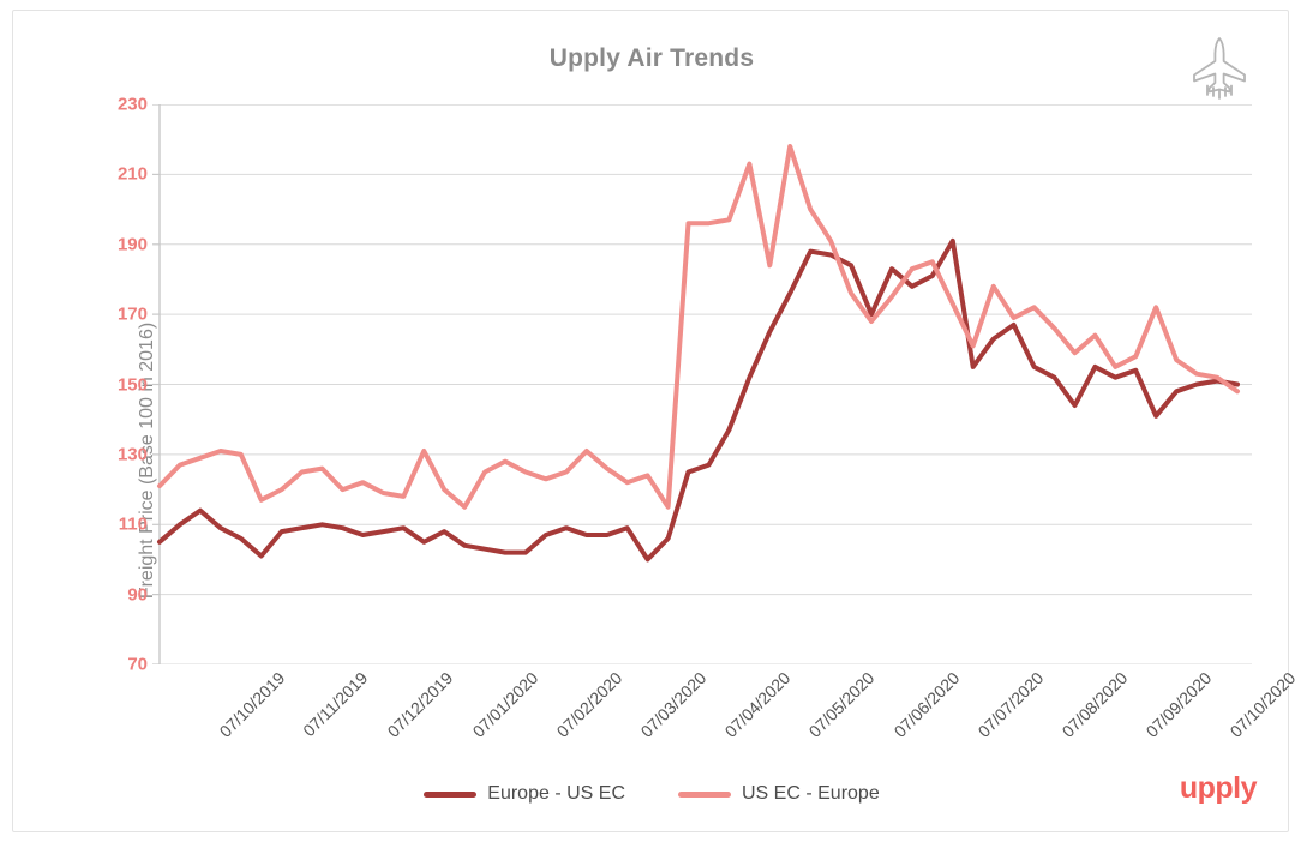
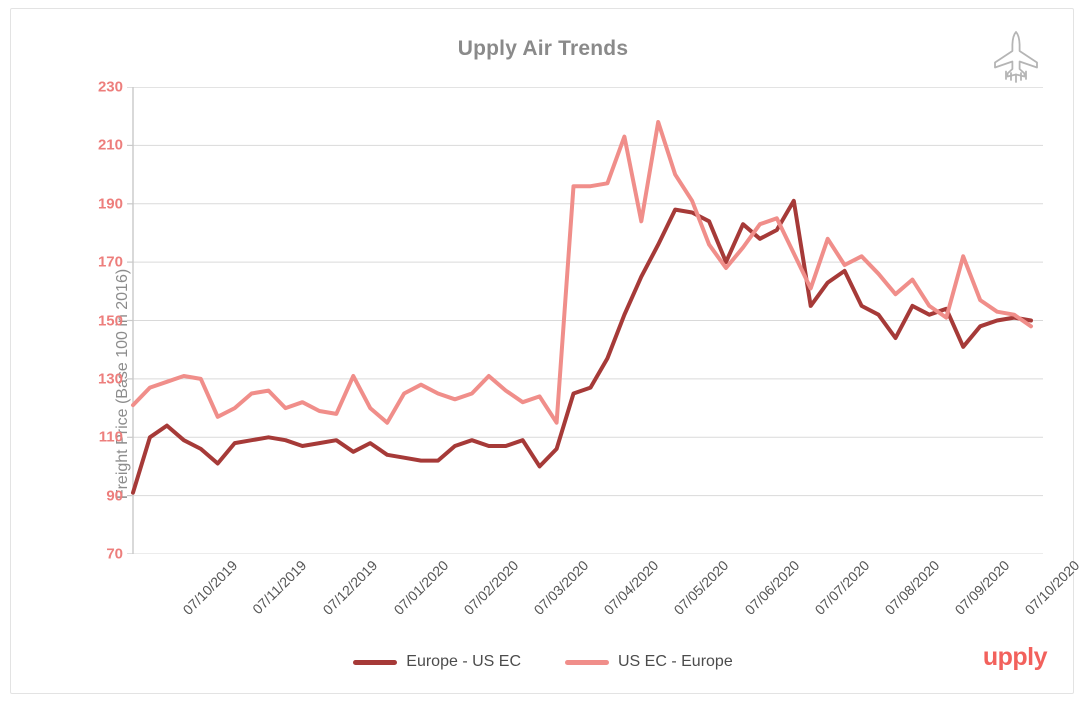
Europe - US EC/07/10/2019: 105 -> 91
US EC - Europe/07/09/2020: 158 -> 151
